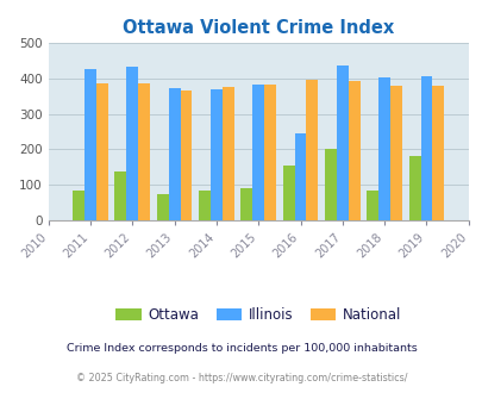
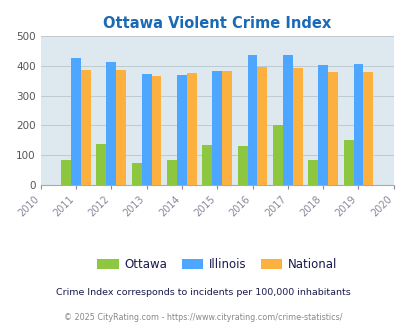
Illinois/2012: 435 -> 414
Ottawa/2015: 90 -> 135
Ottawa/2016: 155 -> 130
Illinois/2016: 245 -> 438
Ottawa/2019: 180 -> 150
